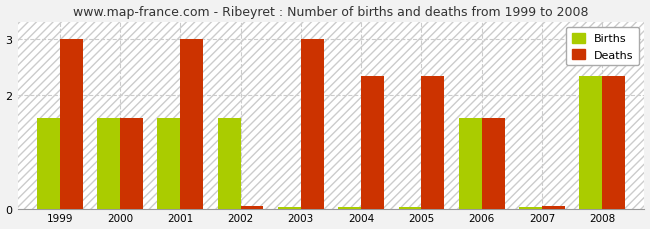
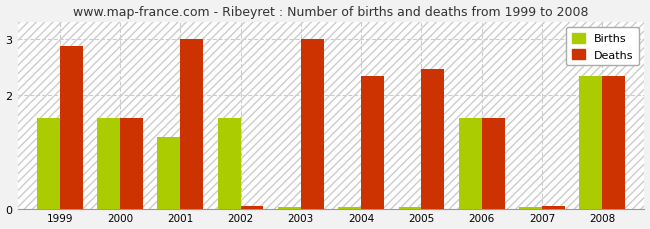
Deaths/1999: 3.00 -> 2.86
Births/2001: 1.60 -> 1.26
Deaths/2005: 2.33 -> 2.46
